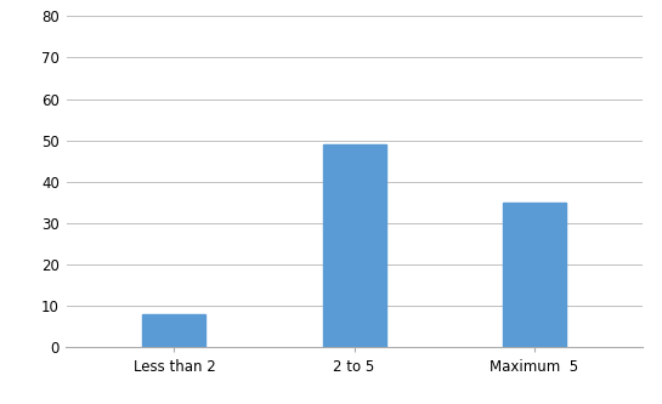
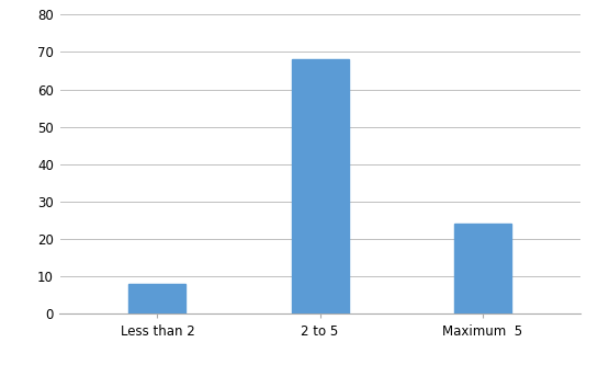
2 to 5: 49 -> 68
Maximum 5: 35 -> 24
